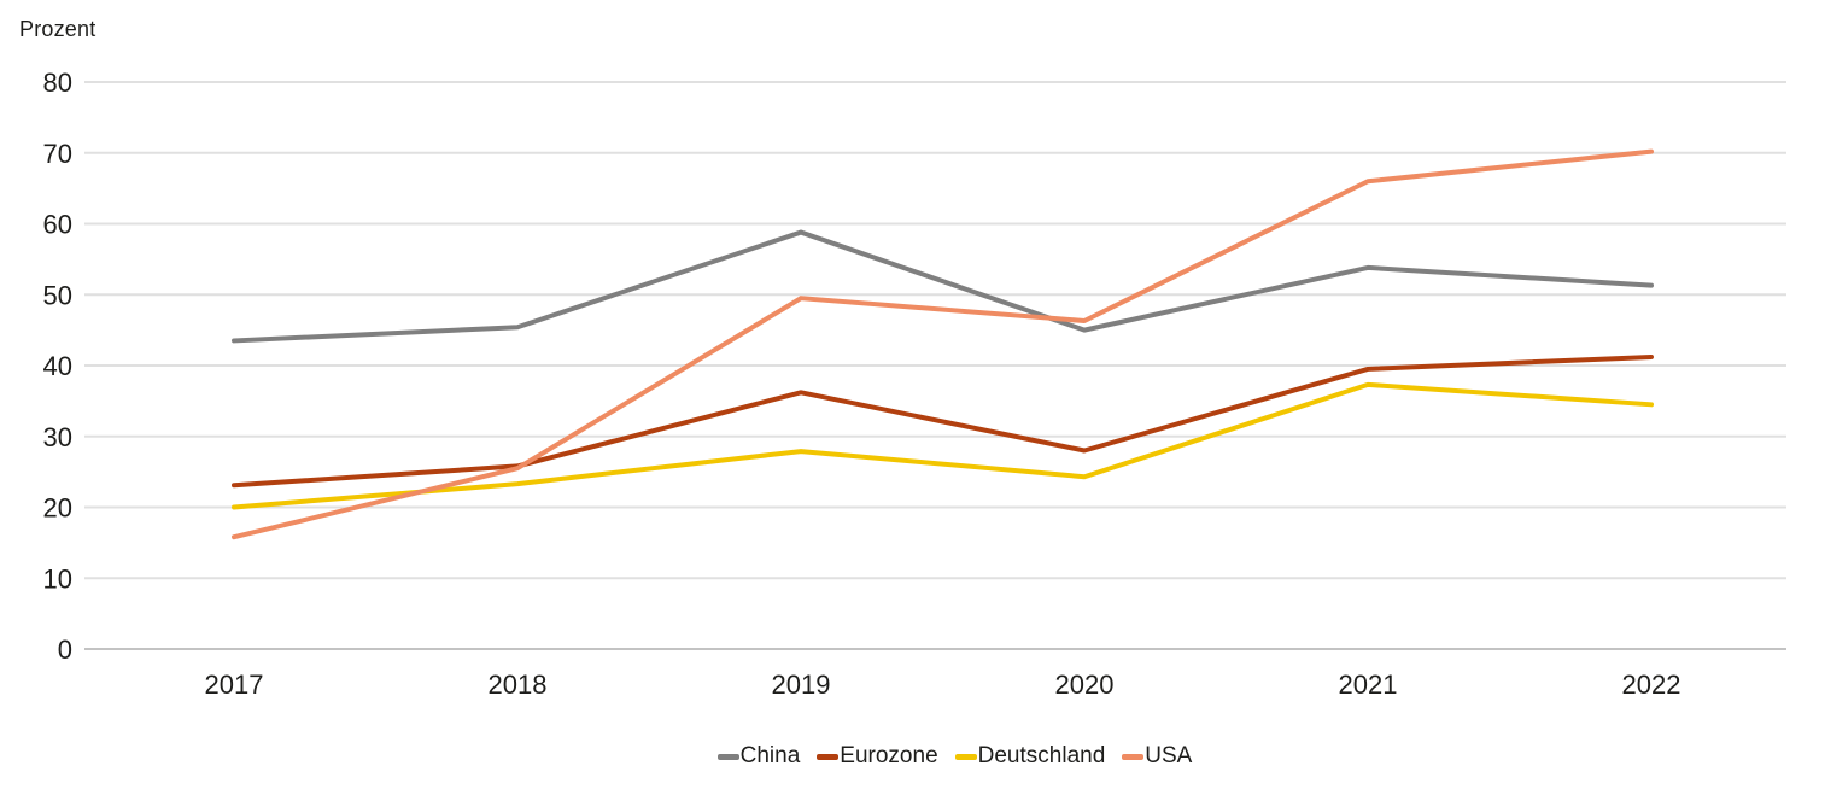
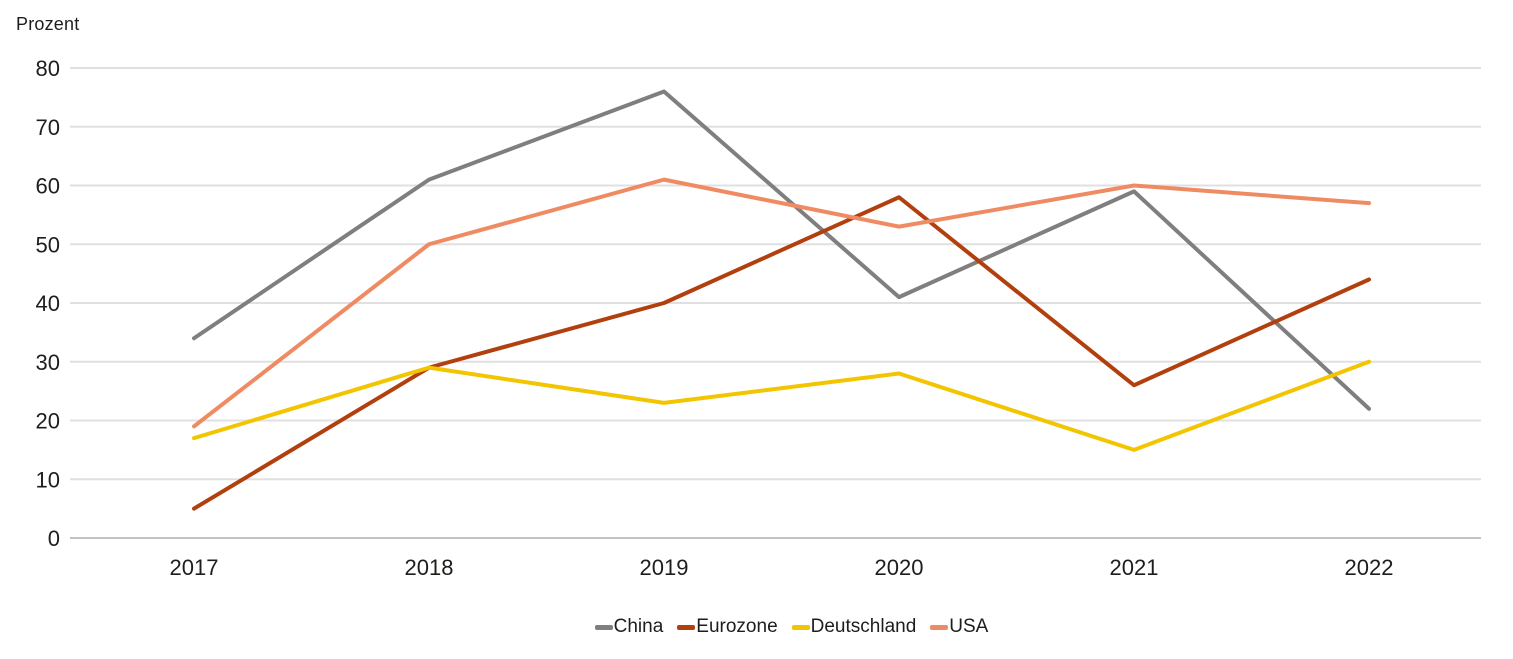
China/2017: 44 -> 34
Eurozone/2017: 23 -> 5
Deutschland/2017: 20 -> 17
USA/2017: 16 -> 19
China/2018: 45 -> 61
Eurozone/2018: 26 -> 29
Deutschland/2018: 23 -> 29
USA/2018: 26 -> 50
China/2019: 59 -> 76
Eurozone/2019: 36 -> 40
Deutschland/2019: 28 -> 23
USA/2019: 50 -> 61
China/2020: 45 -> 41
Eurozone/2020: 28 -> 58
Deutschland/2020: 24 -> 28
USA/2020: 46 -> 53
China/2021: 54 -> 59
Eurozone/2021: 40 -> 26
Deutschland/2021: 37 -> 15
USA/2021: 66 -> 60
China/2022: 51 -> 22
Eurozone/2022: 41 -> 44
Deutschland/2022: 34 -> 30
USA/2022: 70 -> 57
